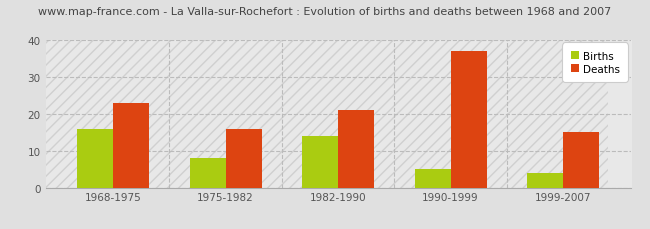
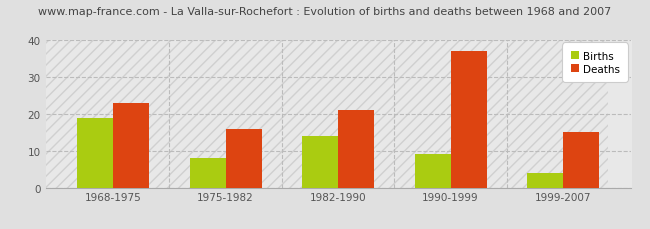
Births/1968-1975: 16 -> 19
Births/1990-1999: 5 -> 9
